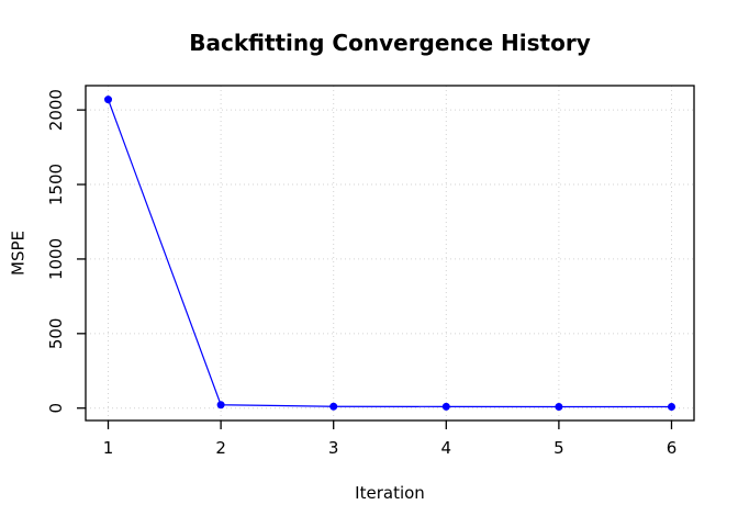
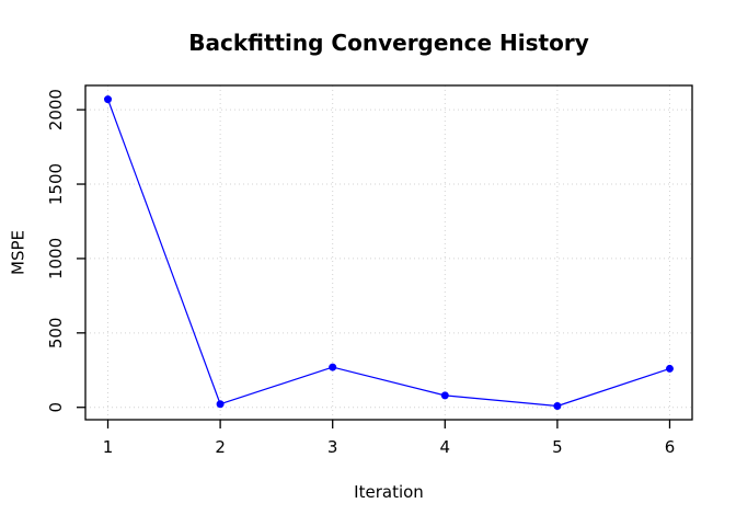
3: 10 -> 270
4: 10 -> 80
6: 10 -> 260
